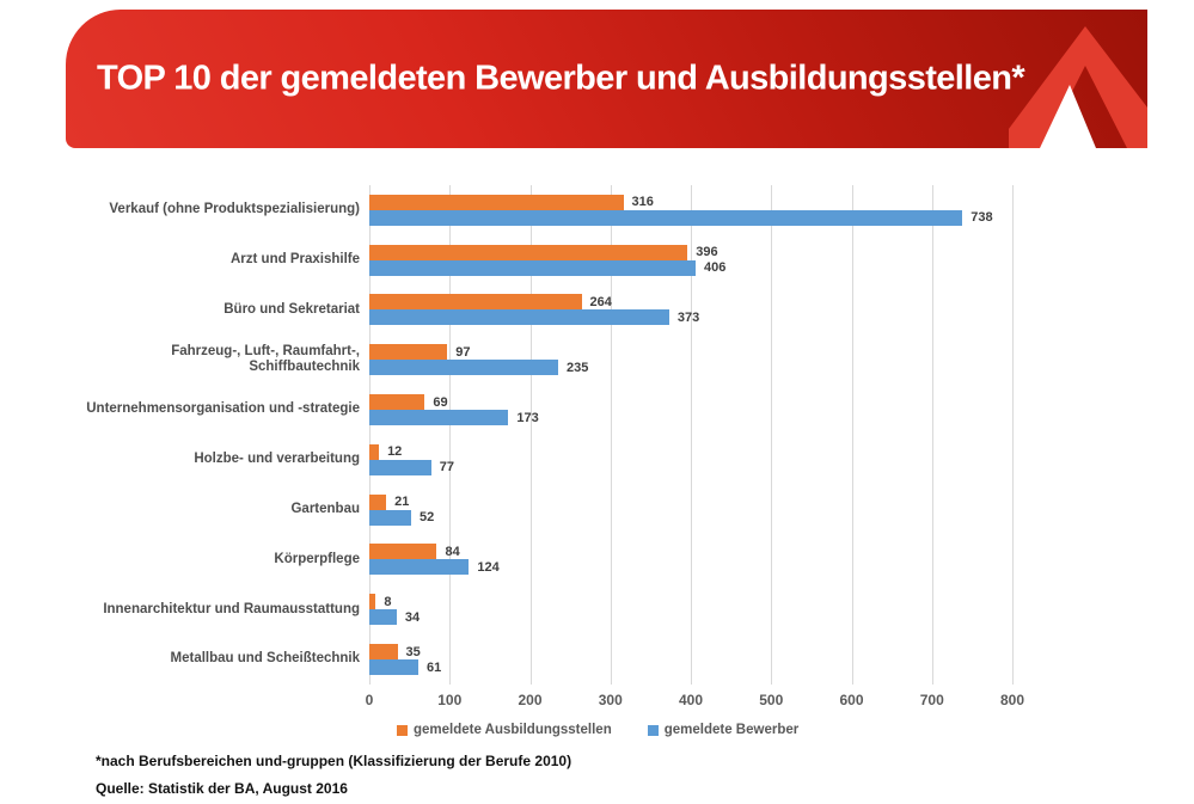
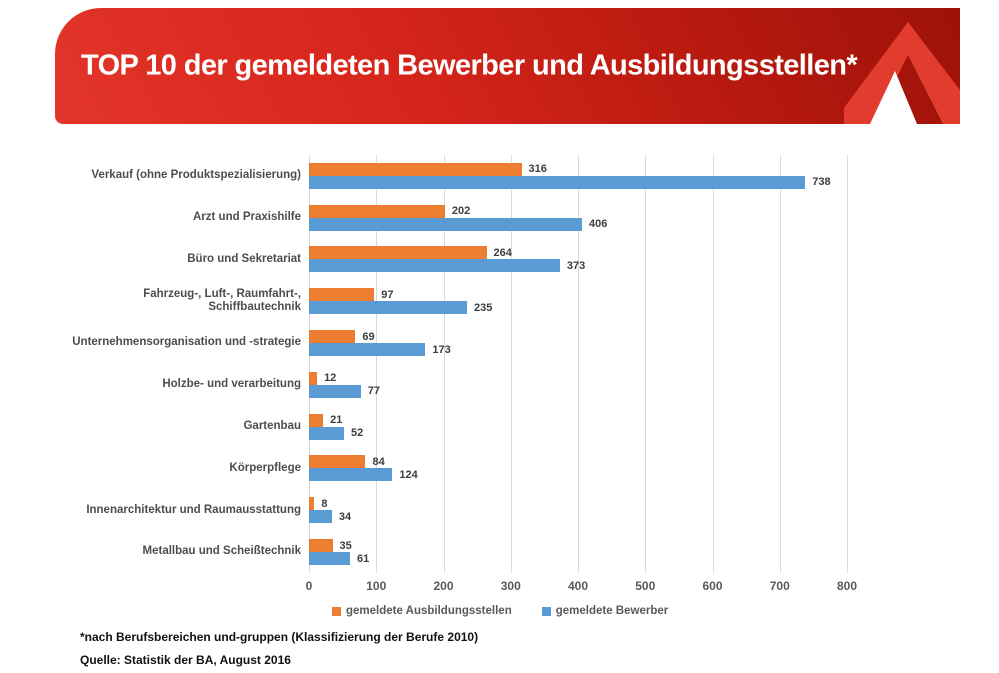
gemeldete Ausbildungsstellen/Arzt und Praxishilfe: 396 -> 202
